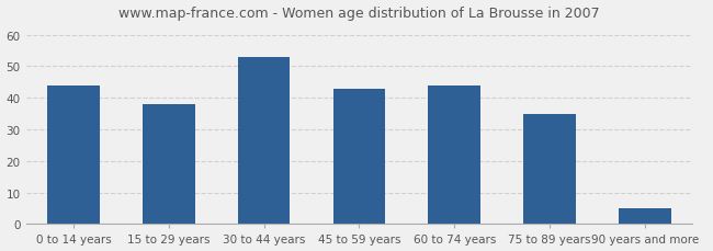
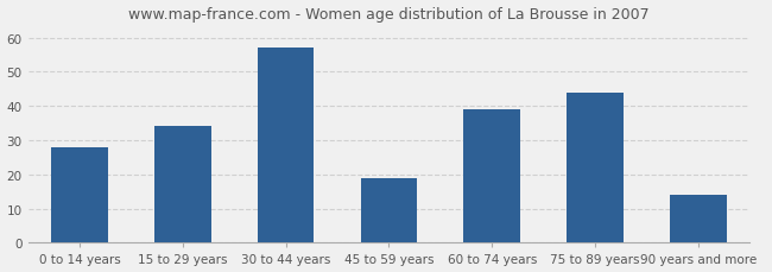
0 to 14 years: 44 -> 28
15 to 29 years: 38 -> 34
30 to 44 years: 53 -> 57
45 to 59 years: 43 -> 19
60 to 74 years: 44 -> 39
75 to 89 years: 35 -> 44
90 years and more: 5 -> 14
